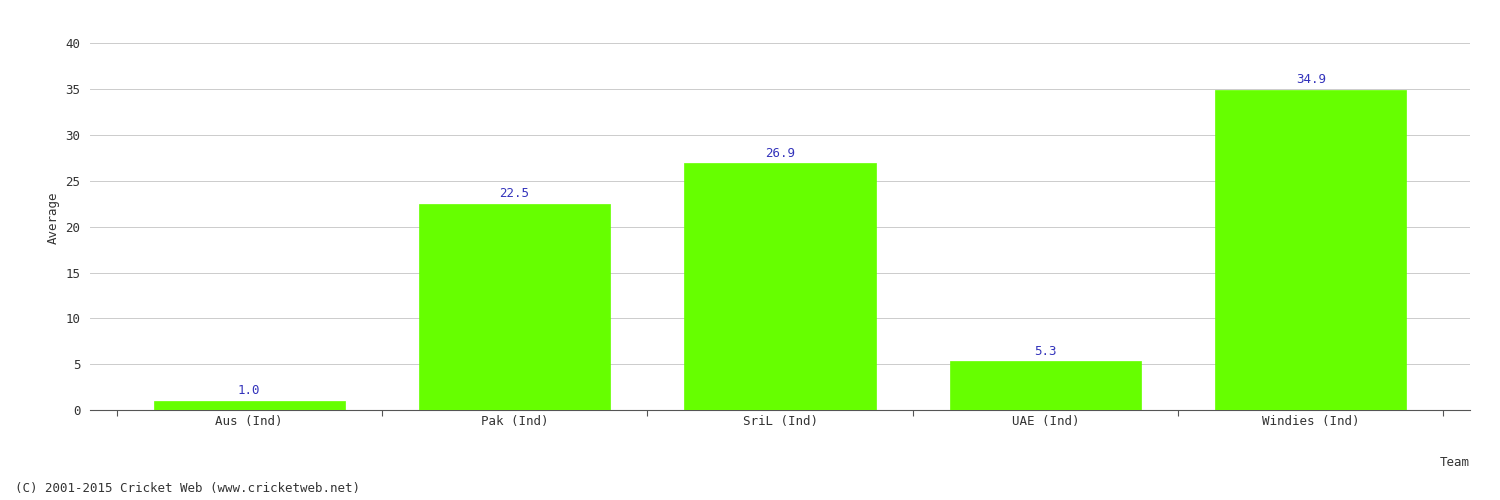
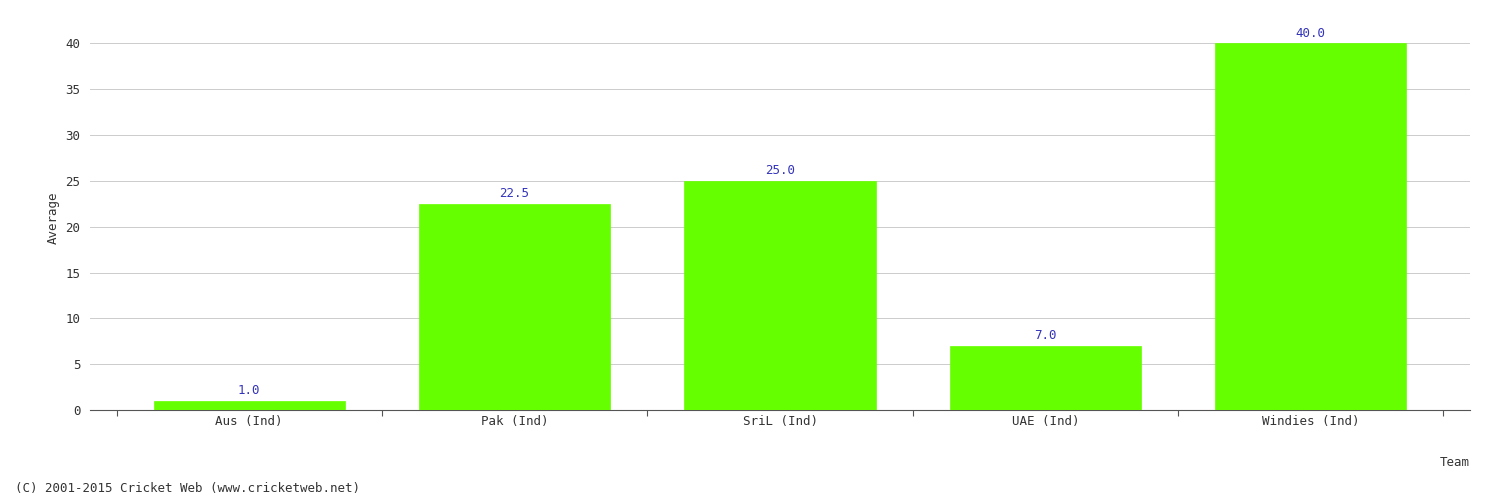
SriL (Ind): 26.9 -> 25.0
UAE (Ind): 5.3 -> 7.0
Windies (Ind): 34.9 -> 40.0
